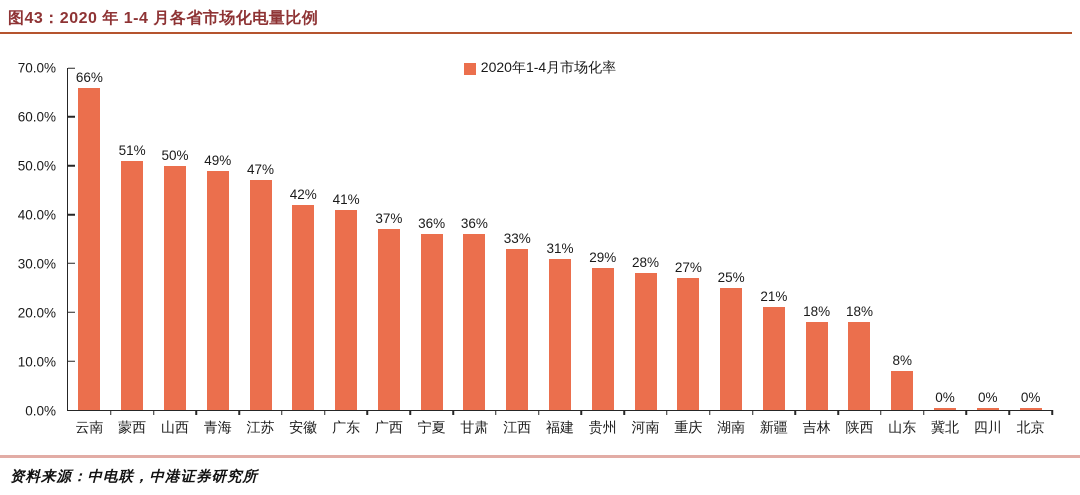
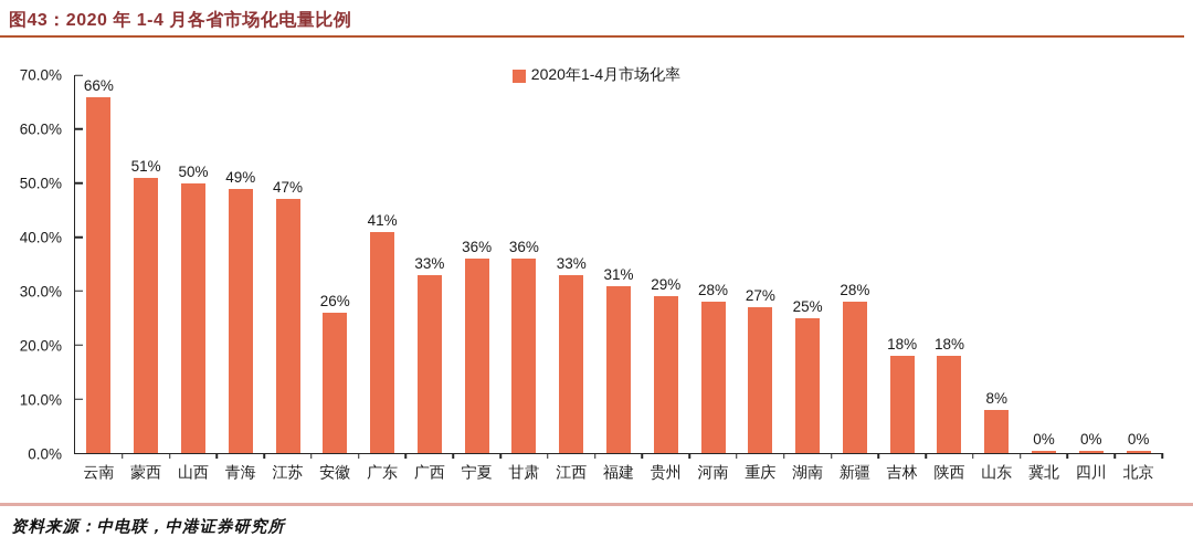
安徽: 42% -> 26%
广西: 37% -> 33%
新疆: 21% -> 28%
